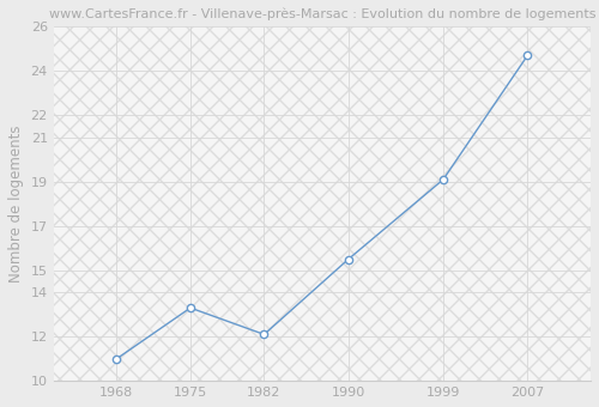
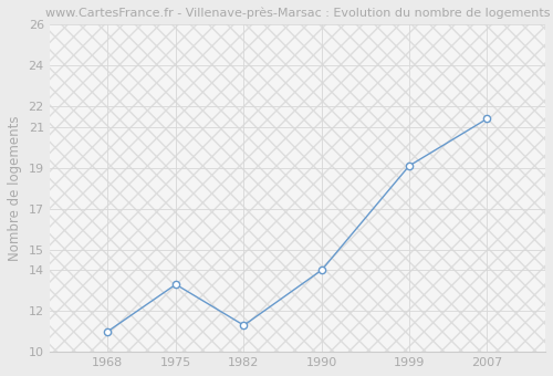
1982: 12.1 -> 11.3
1990: 15.5 -> 14.0
2007: 24.7 -> 21.4
